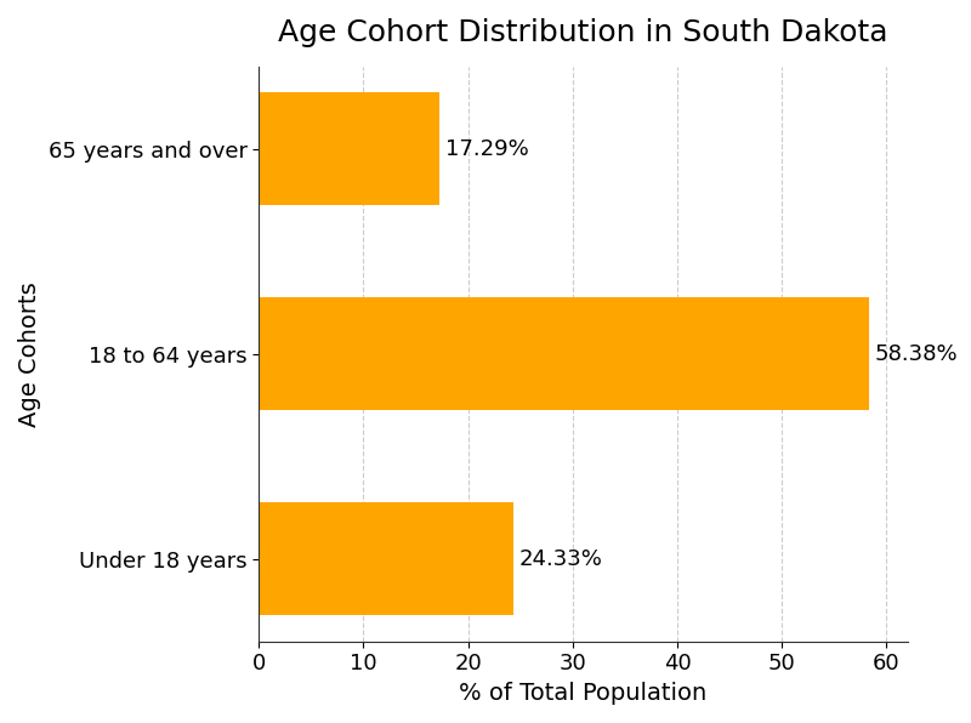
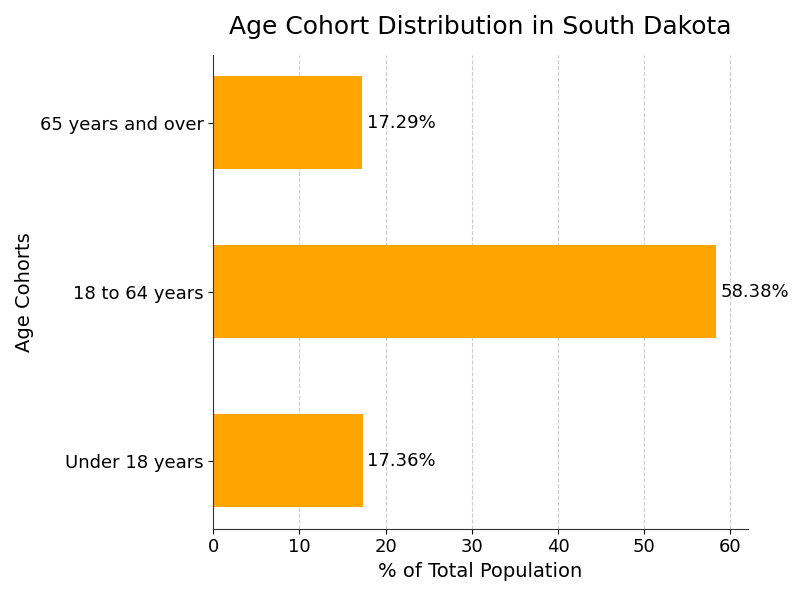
Under 18 years: 24.33% -> 17.36%
